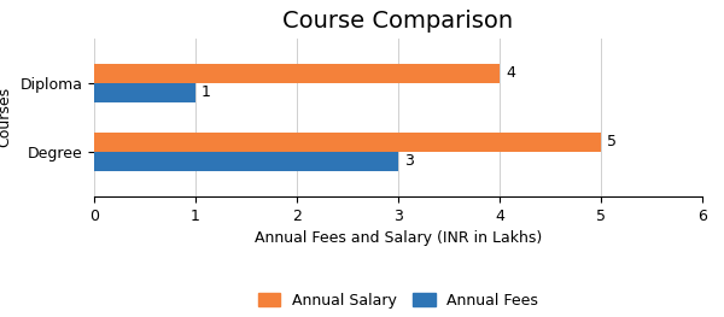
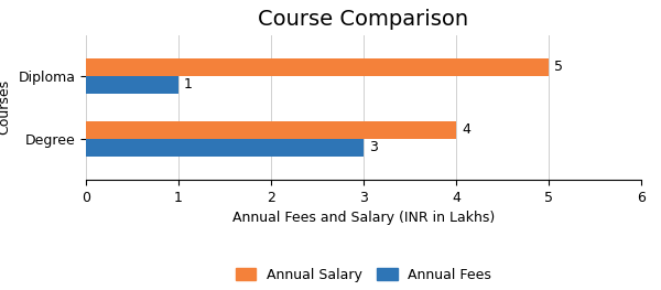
Annual Salary/Diploma: 4 -> 5
Annual Salary/Degree: 5 -> 4
